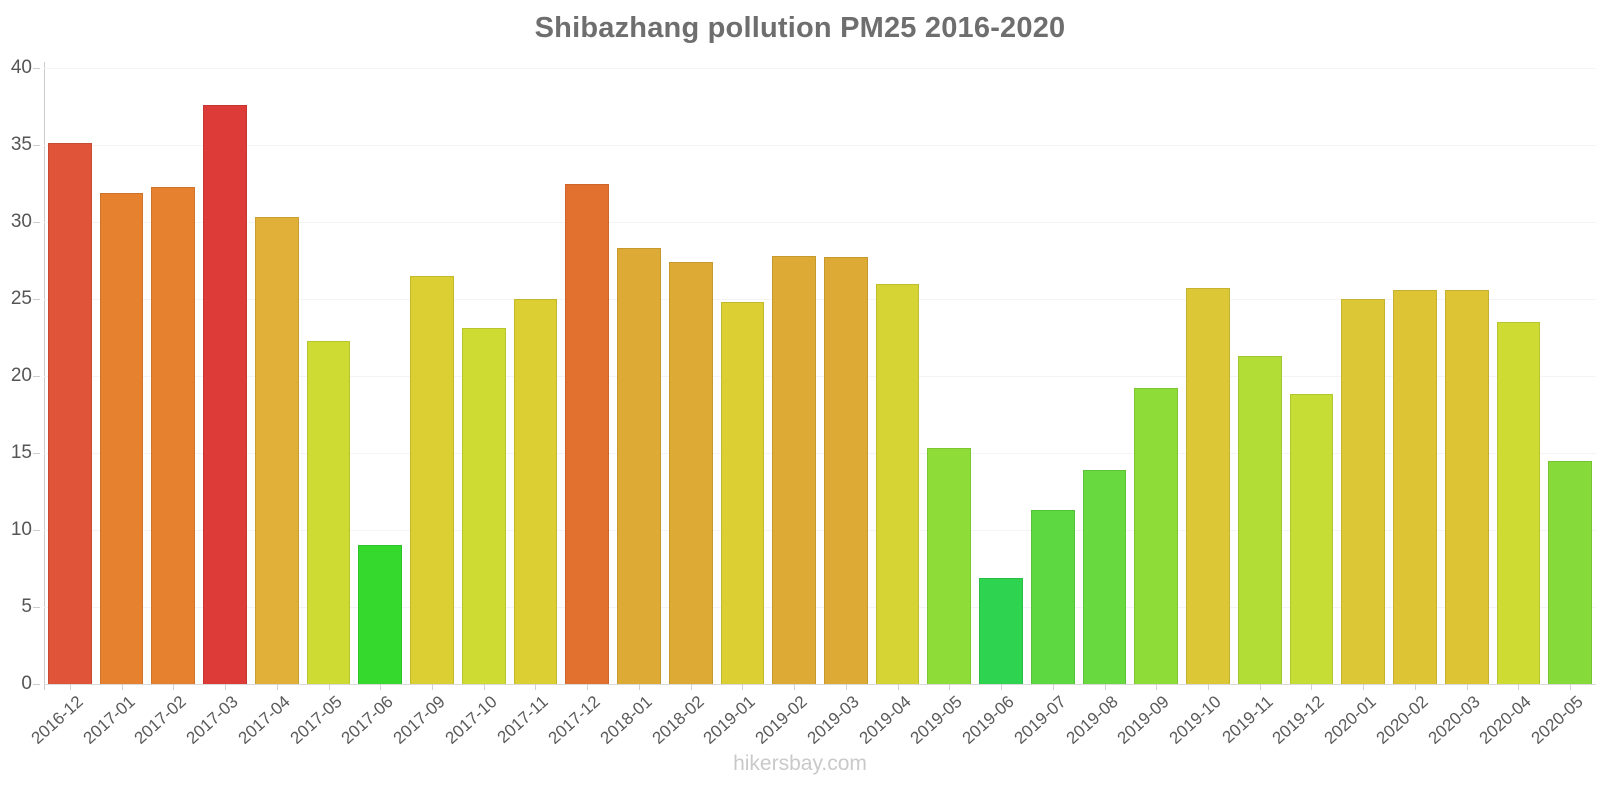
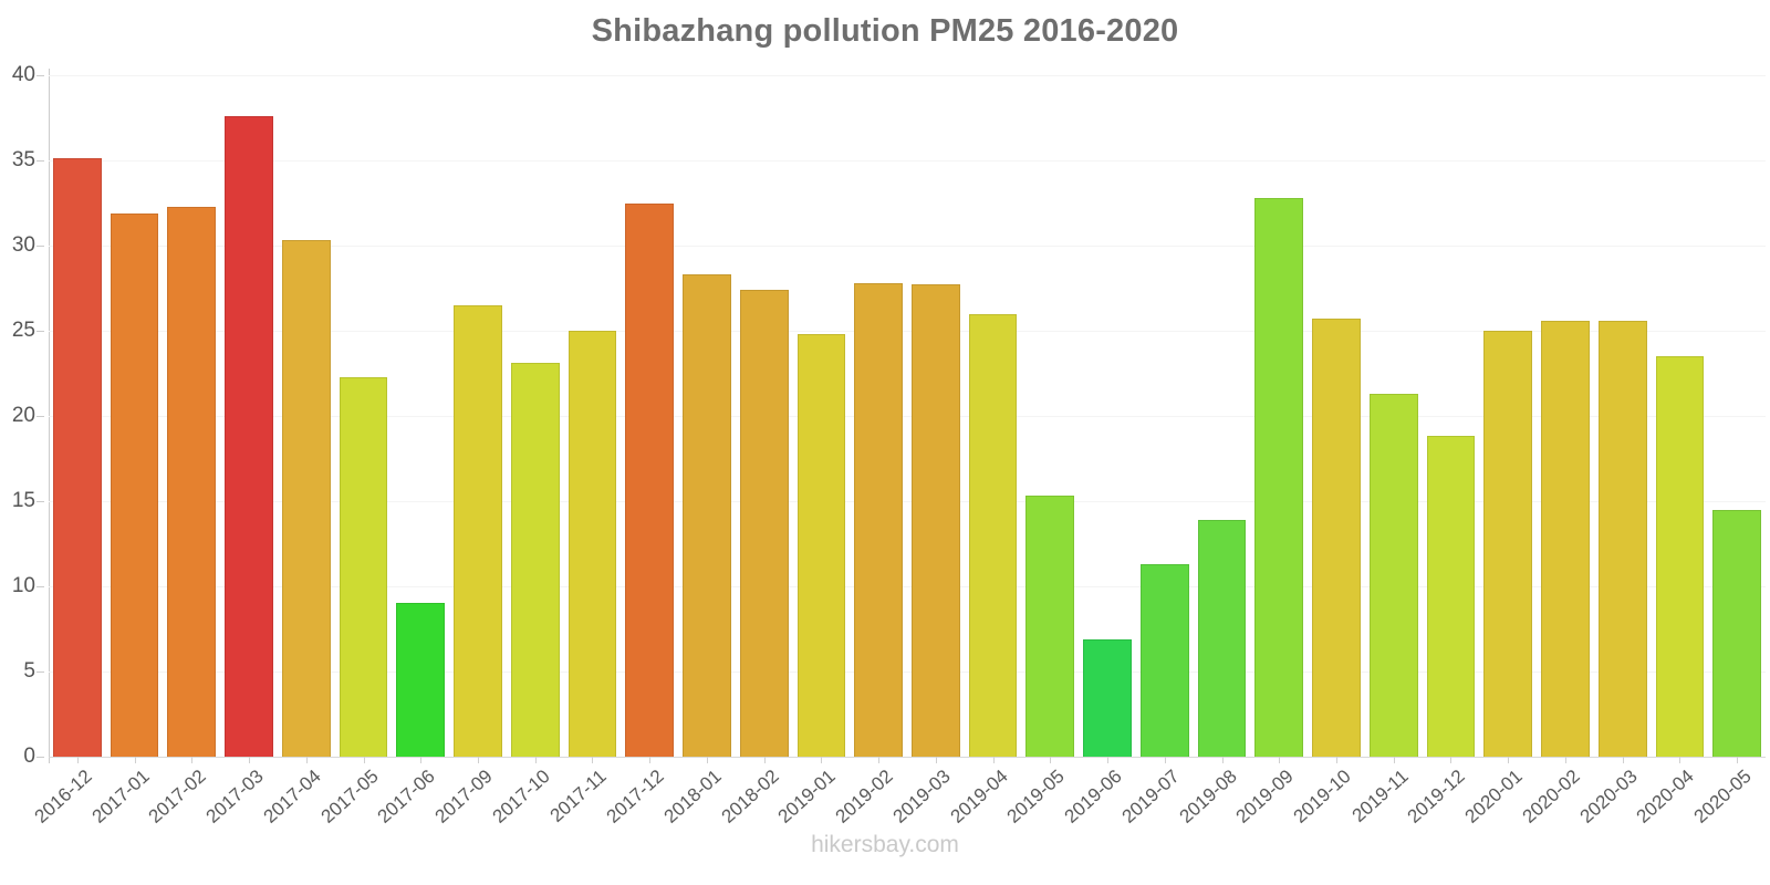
2019-09: 19.2 -> 32.8
